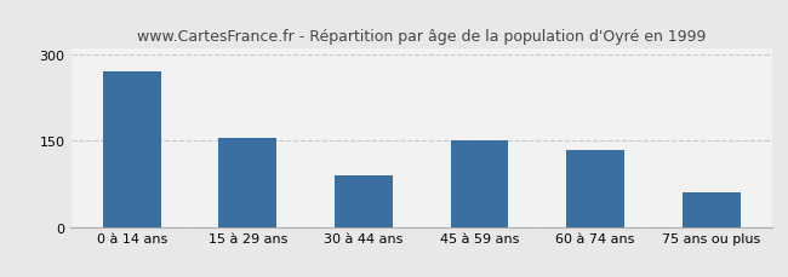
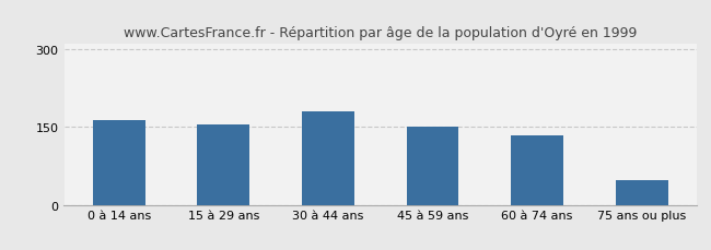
0 à 14 ans: 270 -> 163
30 à 44 ans: 90 -> 180
75 ans ou plus: 60 -> 48
